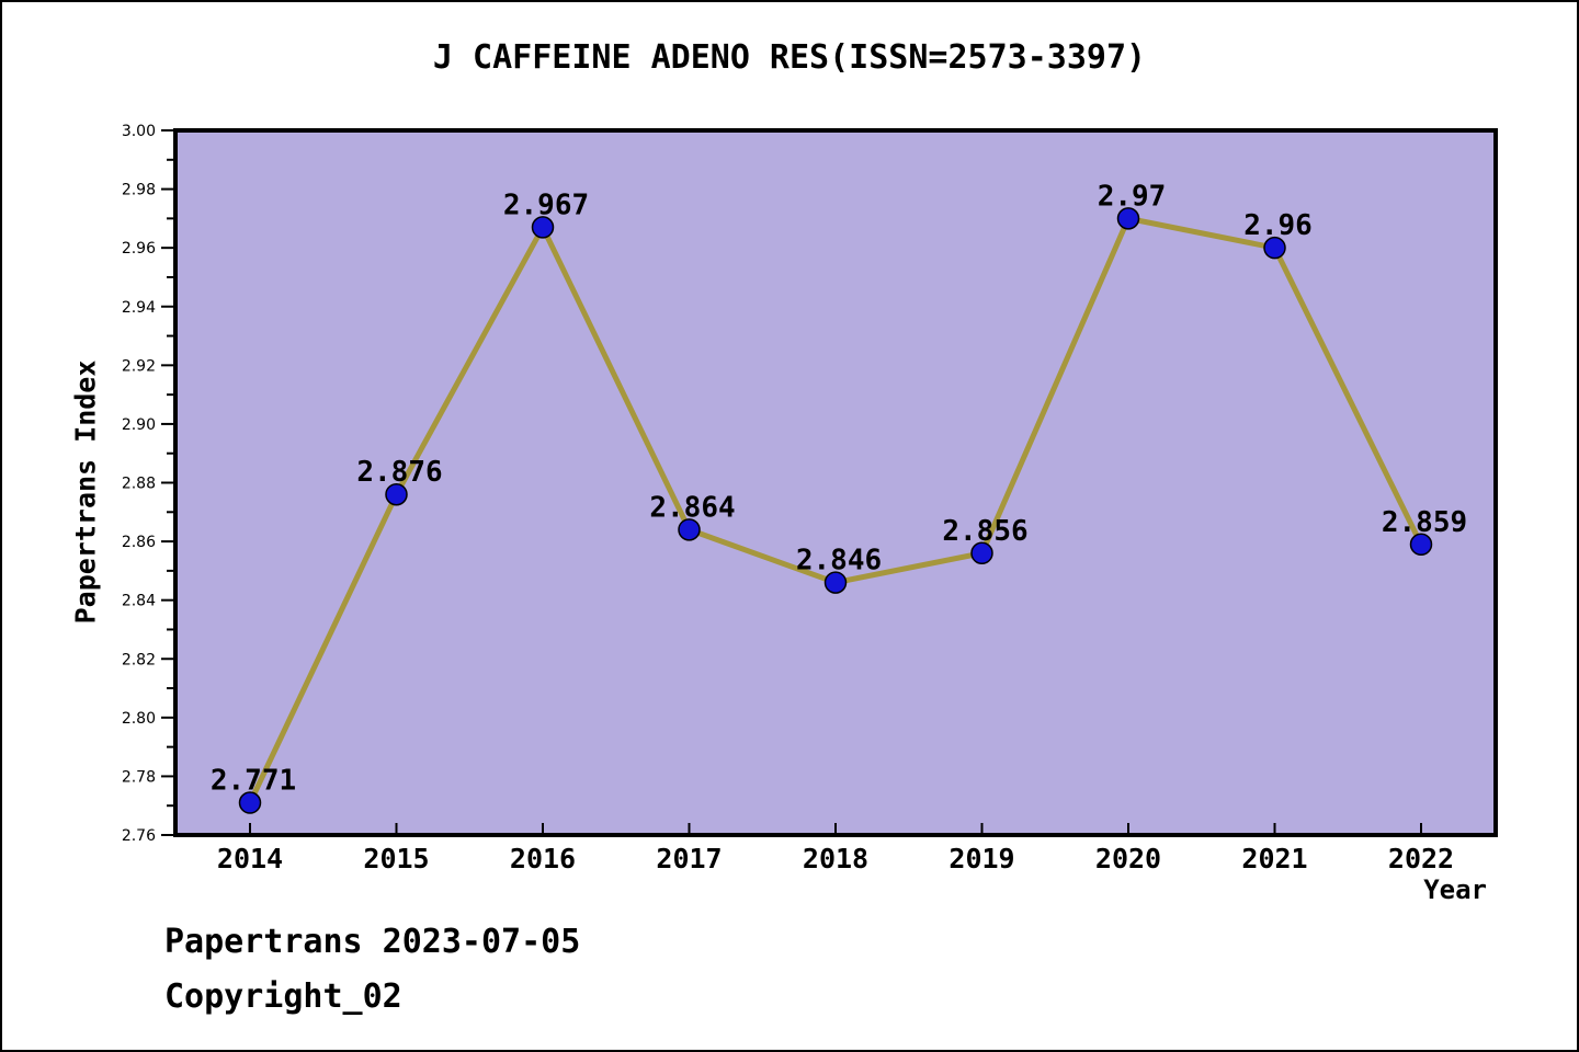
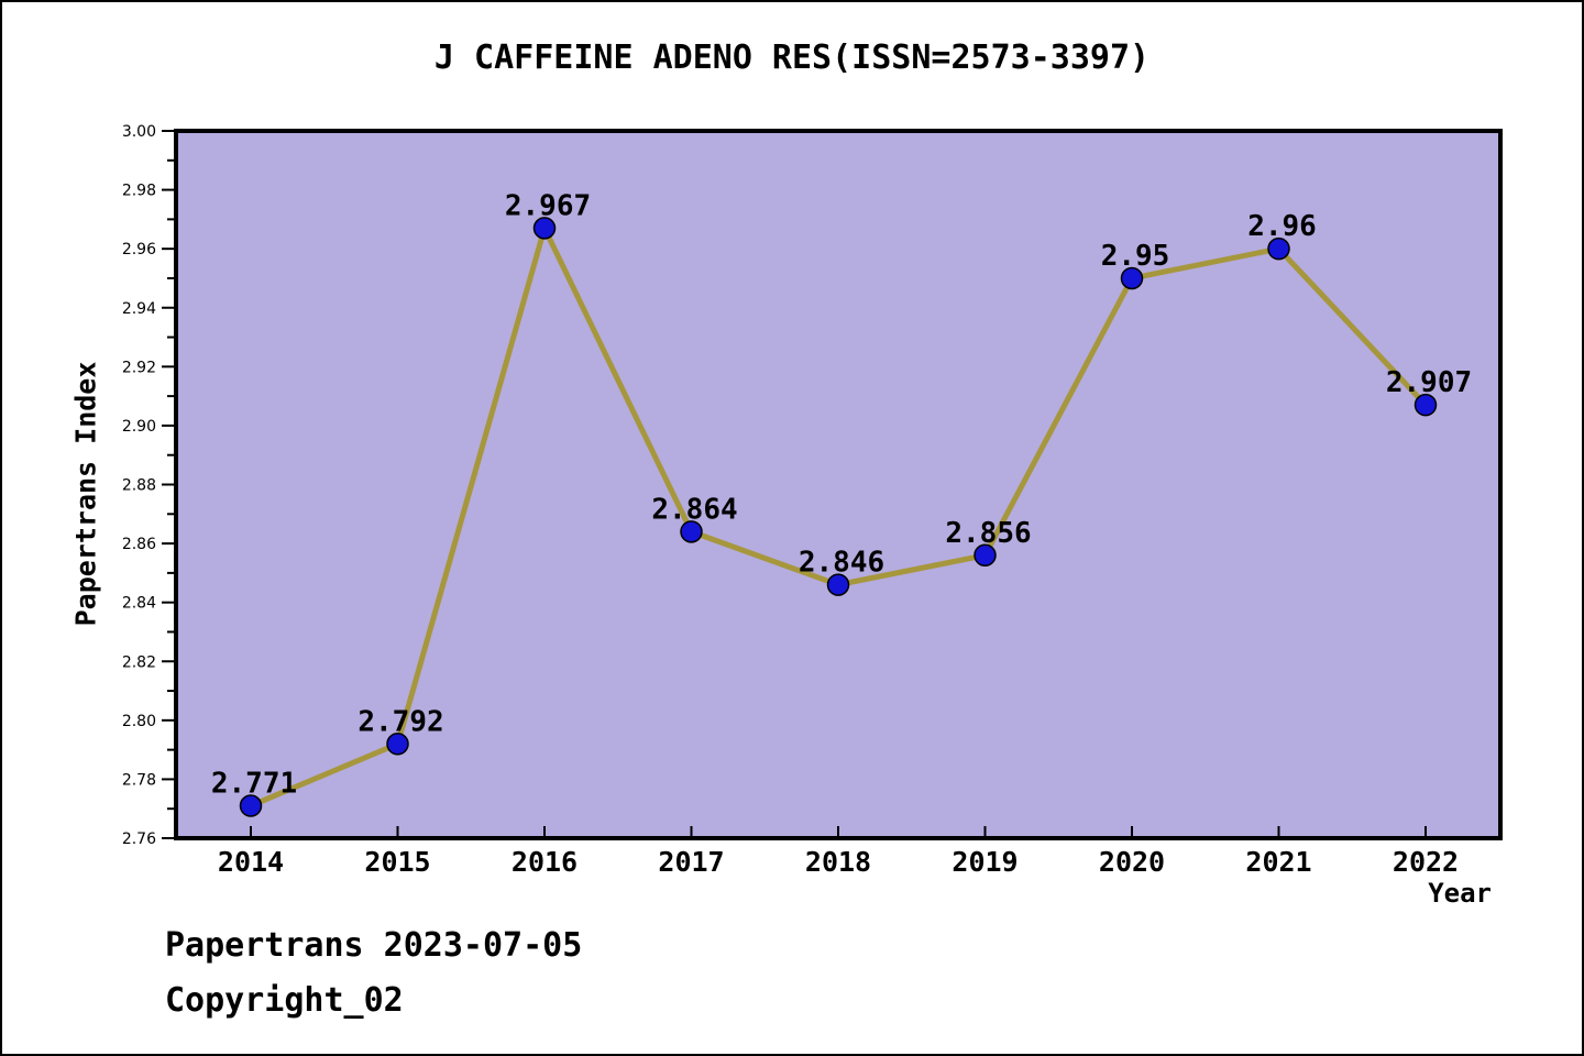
2015: 2.876 -> 2.792
2020: 2.97 -> 2.95
2022: 2.859 -> 2.907
